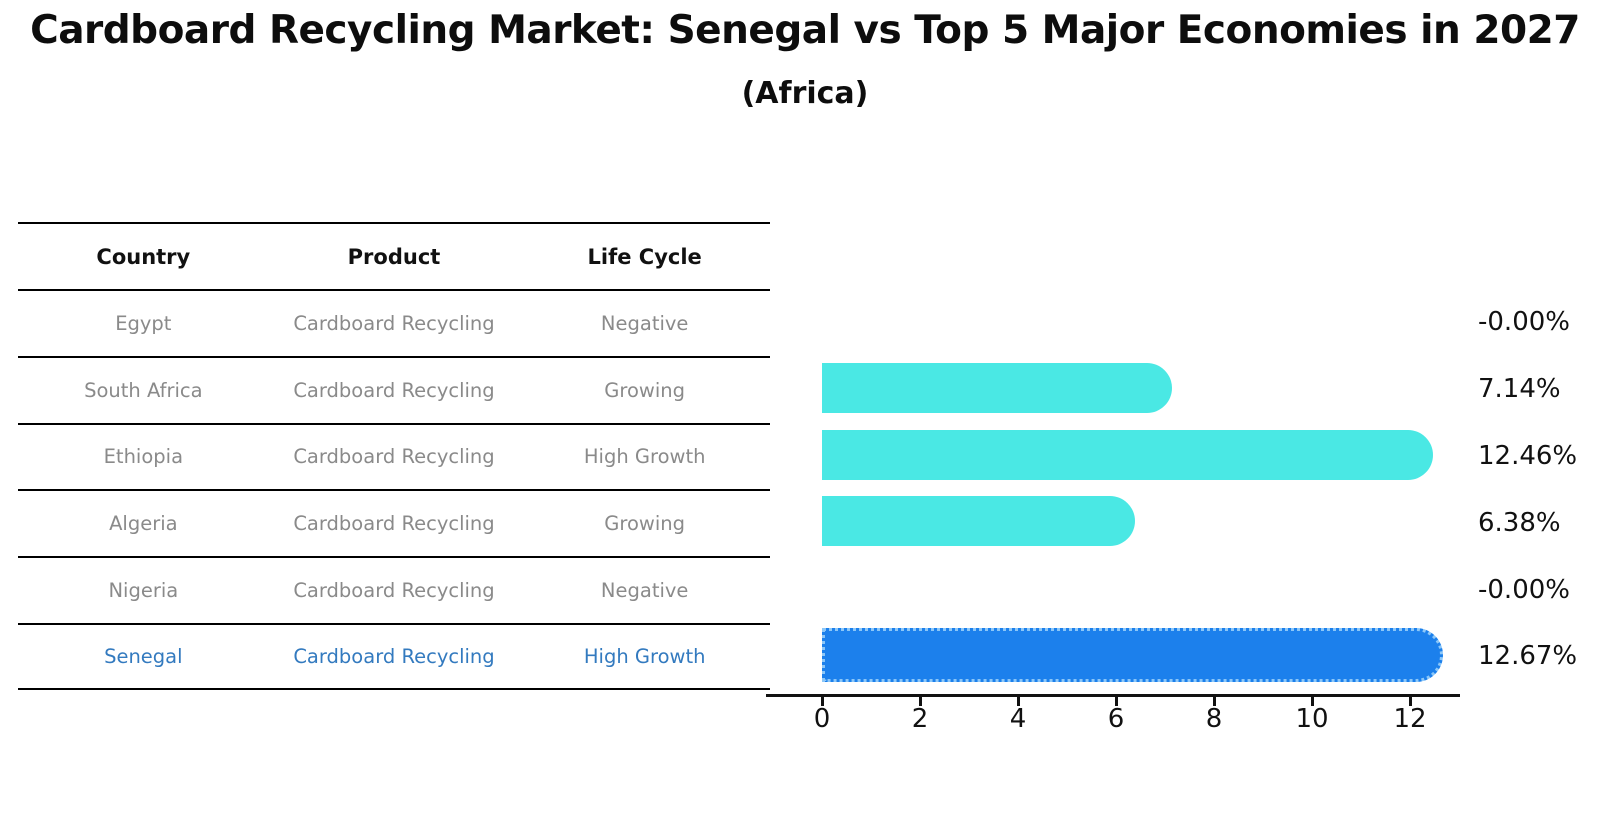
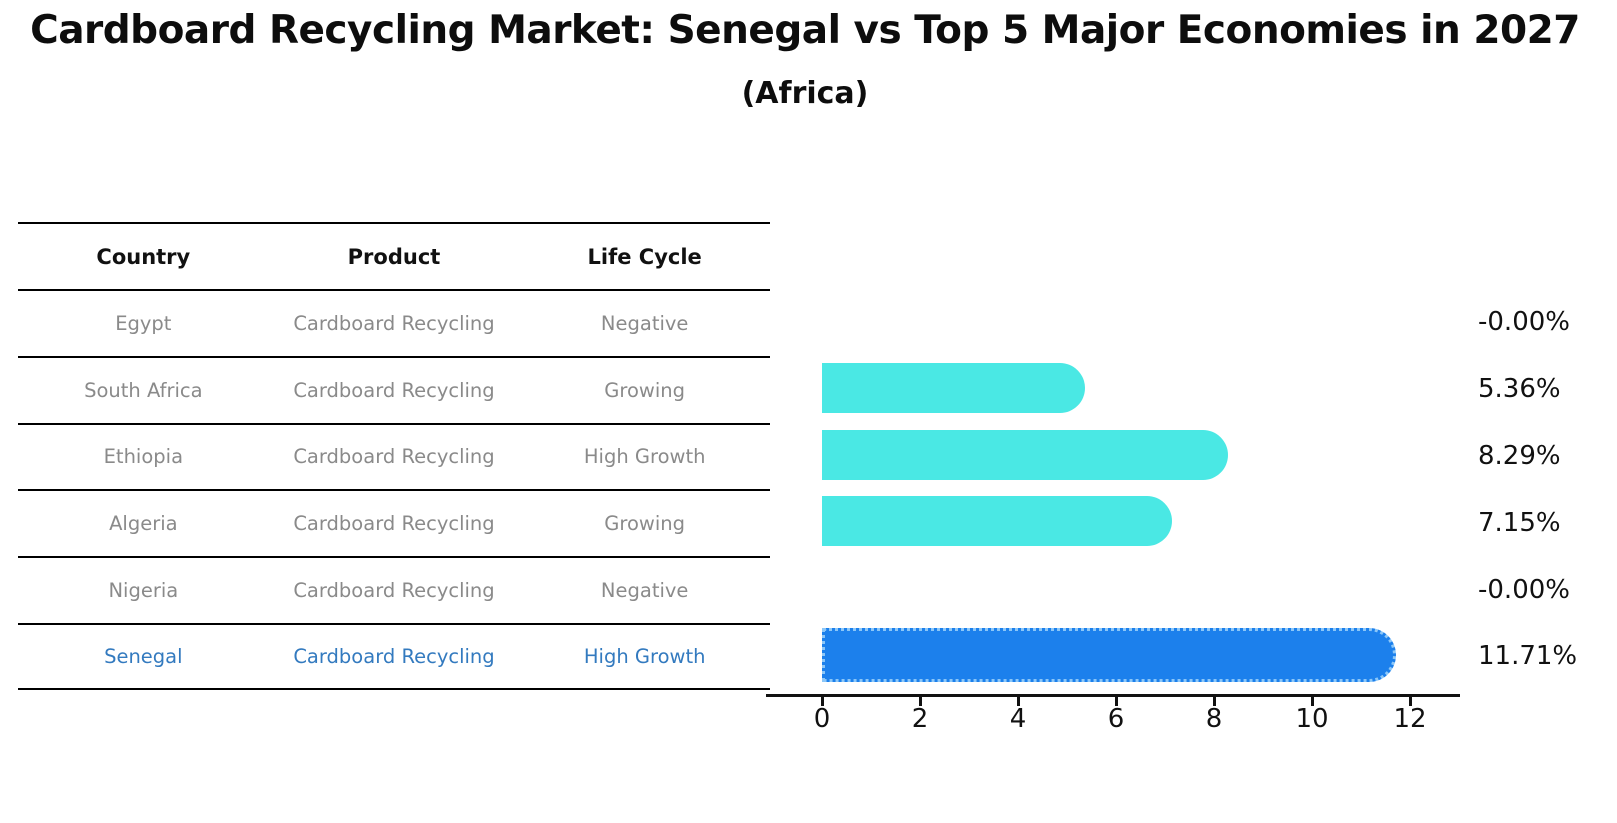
South Africa: 7.14% -> 5.36%
Ethiopia: 12.46% -> 8.29%
Algeria: 6.38% -> 7.15%
Senegal: 12.67% -> 11.71%
